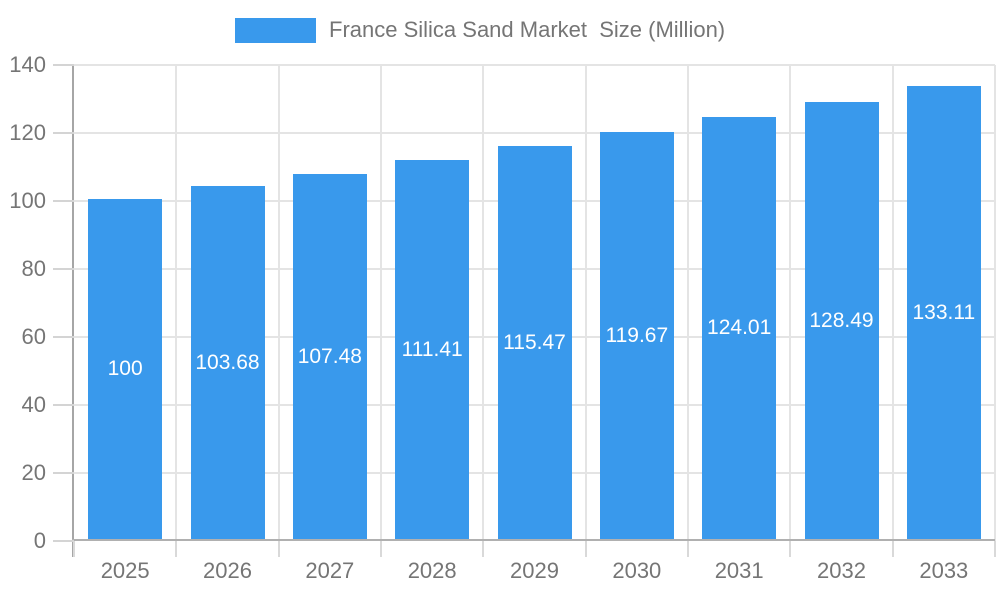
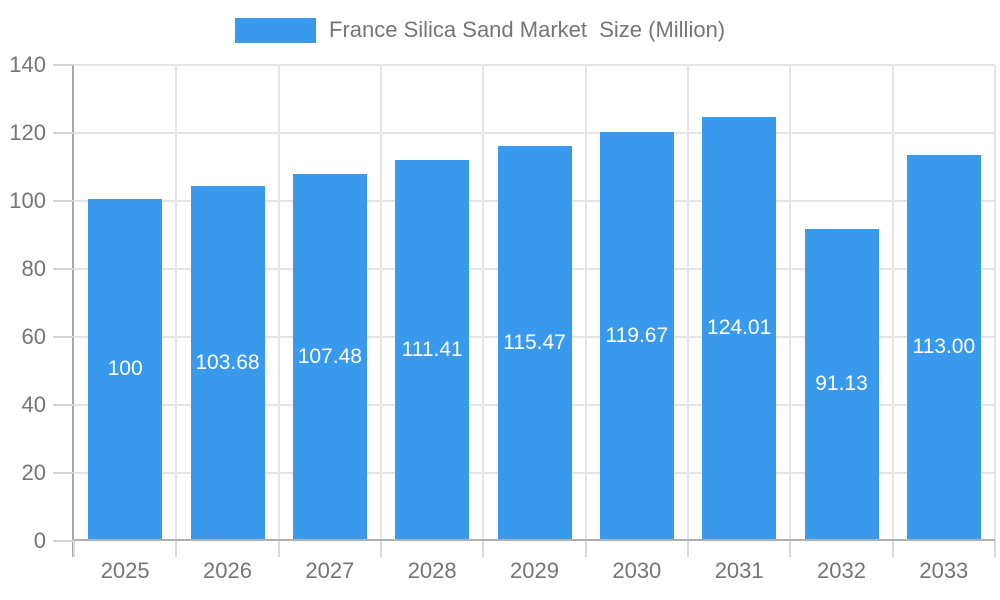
2032: 128.49 -> 91.13
2033: 133.11 -> 113.00
